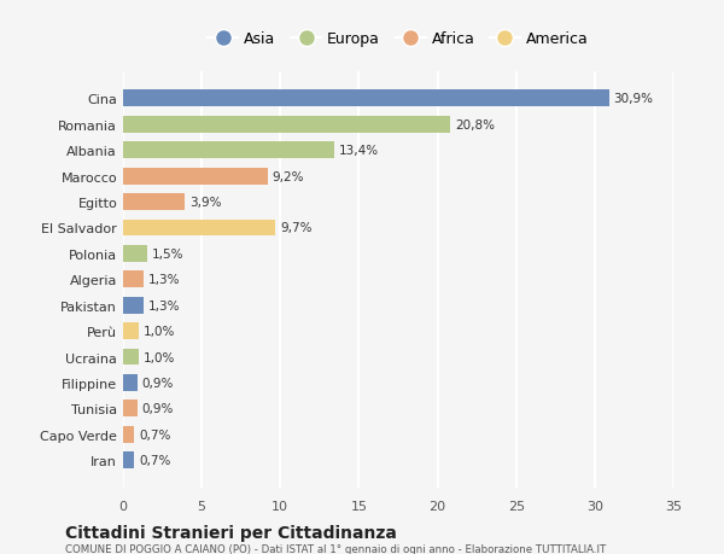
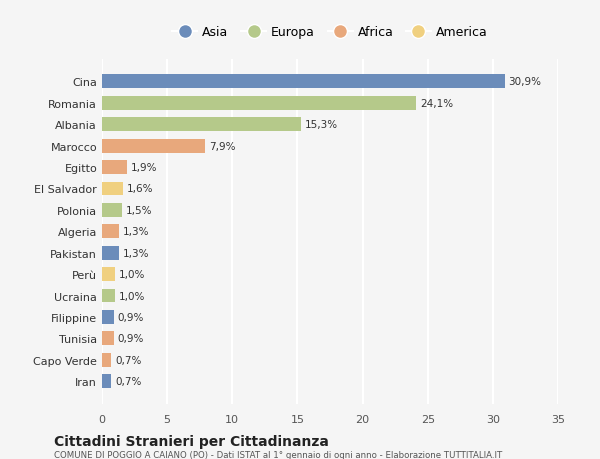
Romania: 20,8% -> 24,1%
Albania: 13,4% -> 15,3%
Marocco: 9,2% -> 7,9%
Egitto: 3,9% -> 1,9%
El Salvador: 9,7% -> 1,6%
